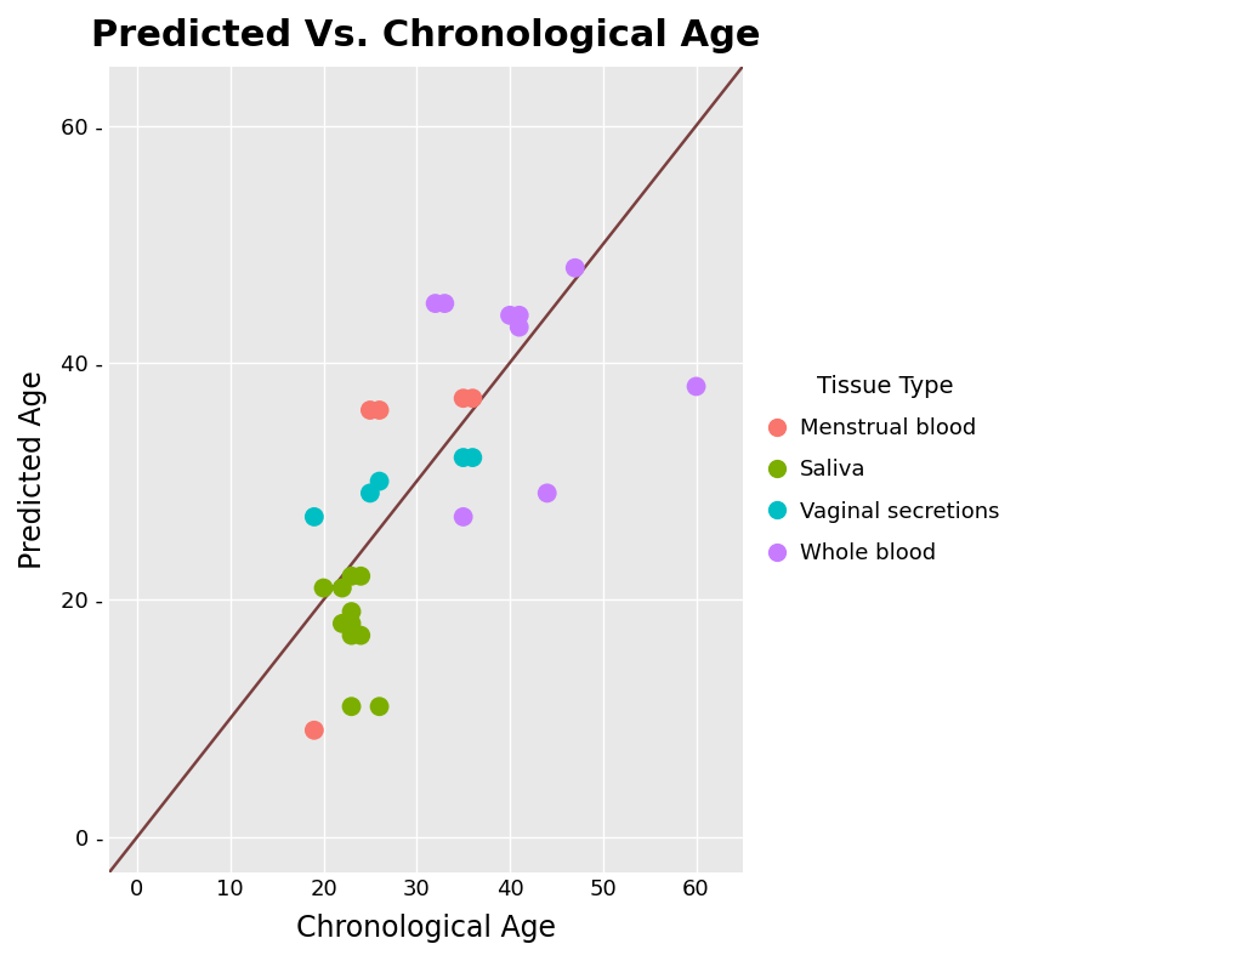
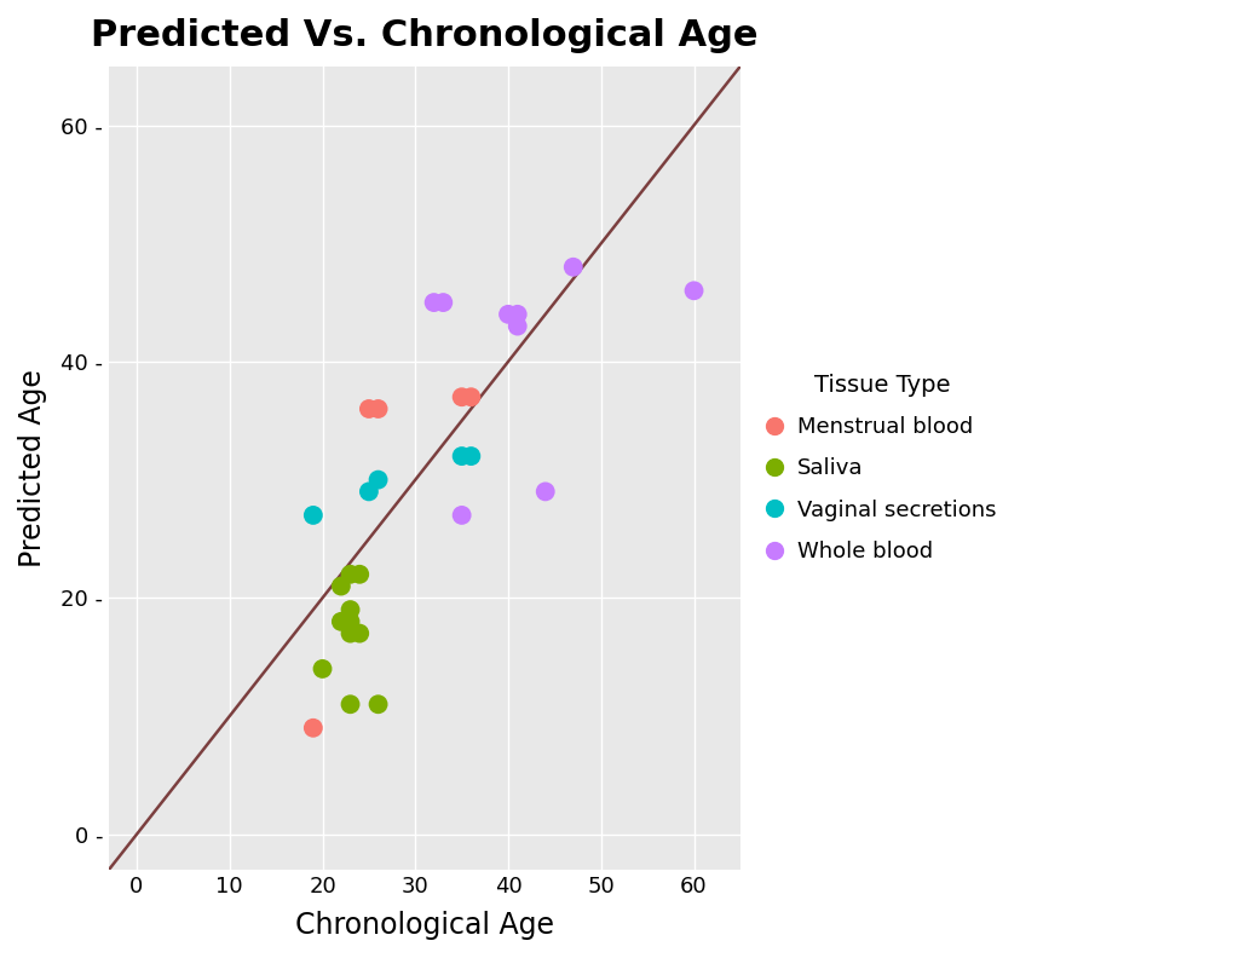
Saliva/20: 21 - -> 14 -
Whole blood/60: 38 - -> 46 -
